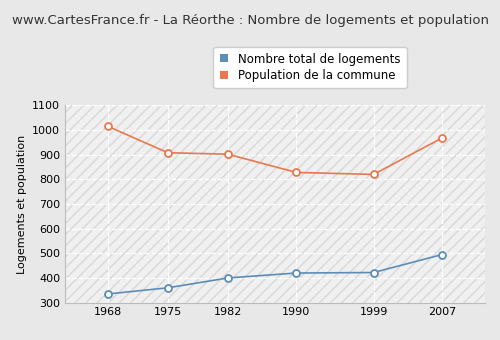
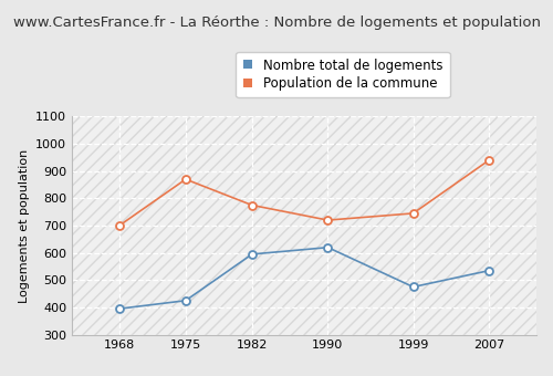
Nombre total de logements/1968: 335 -> 395
Population de la commune/1968: 1015 -> 700
Nombre total de logements/1975: 360 -> 425
Population de la commune/1975: 908 -> 870
Nombre total de logements/1982: 400 -> 595
Population de la commune/1982: 902 -> 775
Nombre total de logements/1990: 420 -> 620
Population de la commune/1990: 828 -> 720
Nombre total de logements/1999: 422 -> 475
Population de la commune/1999: 820 -> 745
Nombre total de logements/2007: 495 -> 535
Population de la commune/2007: 968 -> 940
